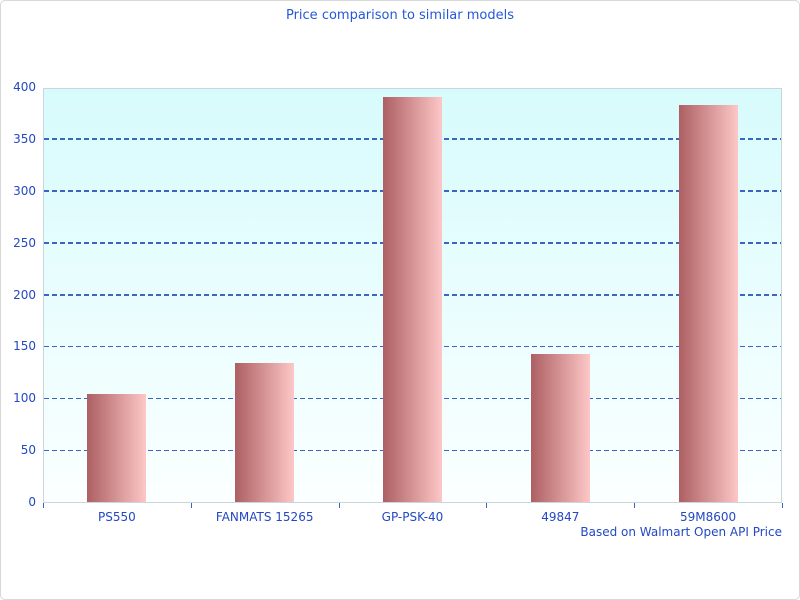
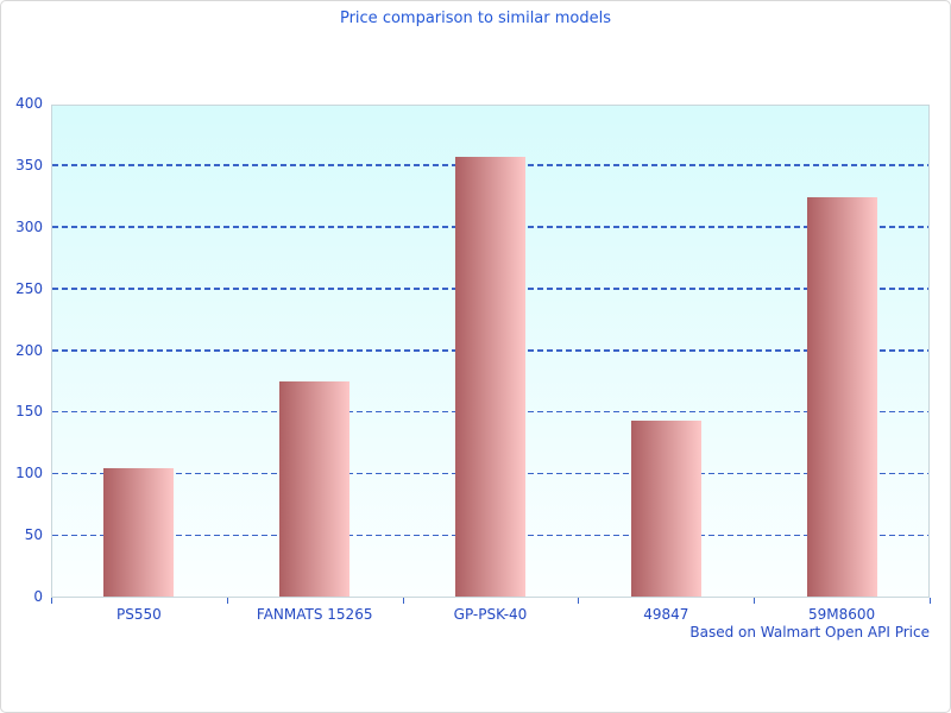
FANMATS 15265: 134 -> 174
GP-PSK-40: 390 -> 357
59M8600: 383 -> 324
